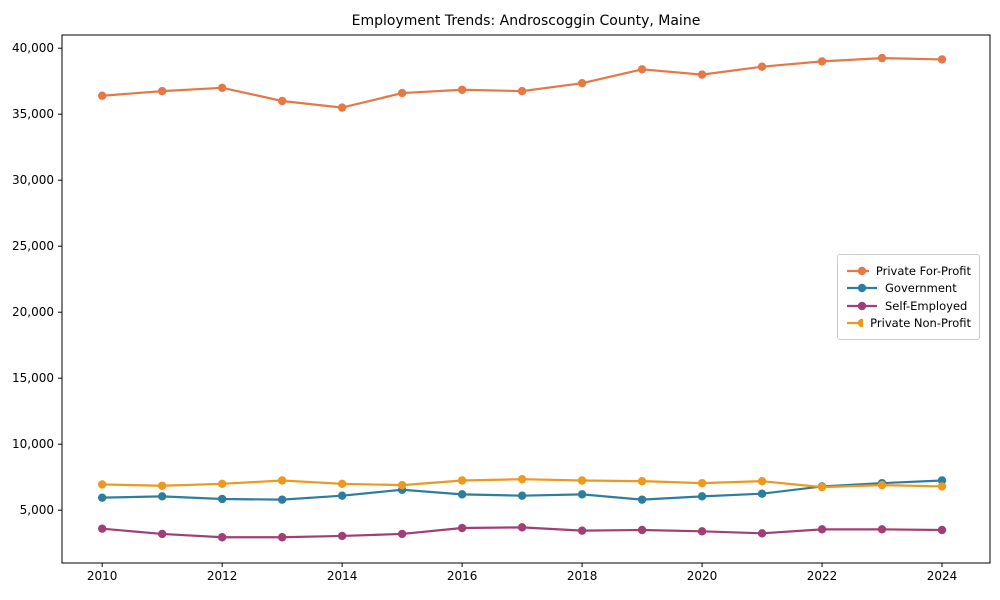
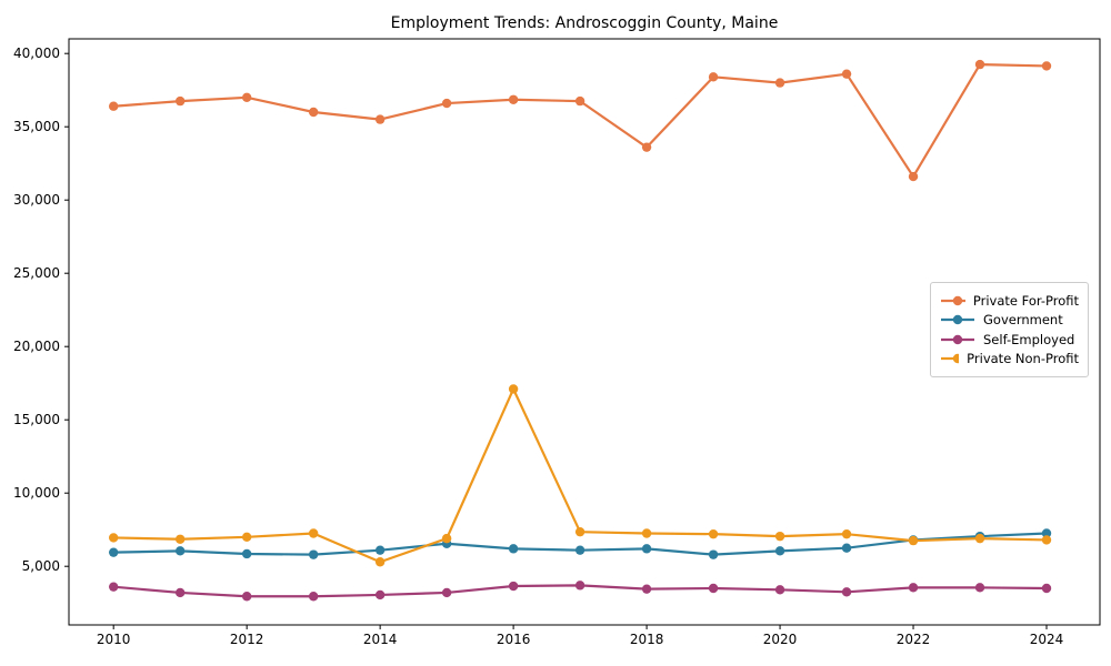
Private Non-Profit/2014: 7000 -> 5300
Private Non-Profit/2016: 7200 -> 17100
Private For-Profit/2018: 37400 -> 33600
Private For-Profit/2022: 39000 -> 31600
